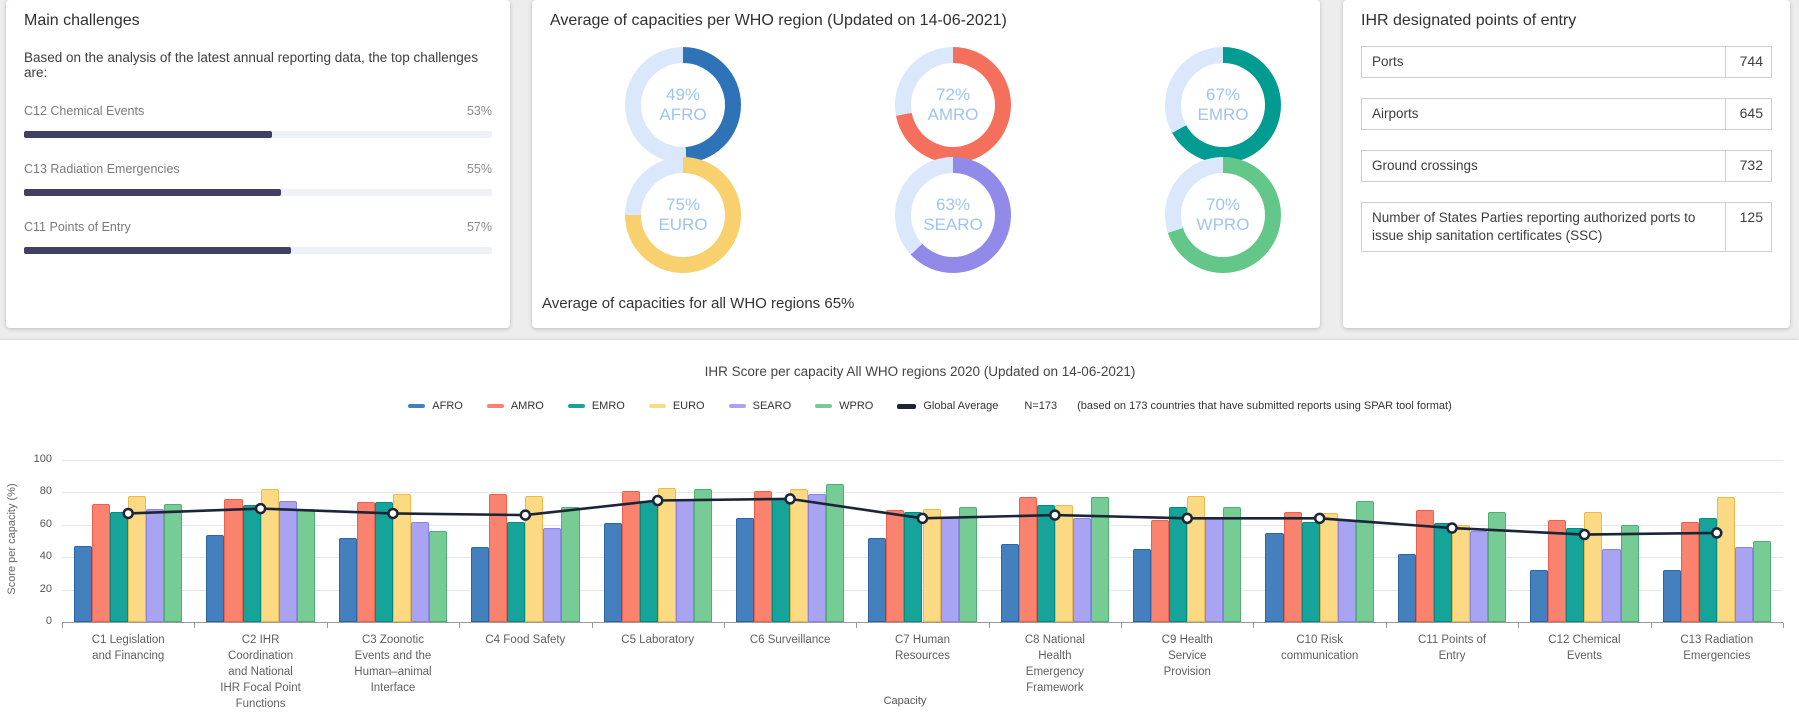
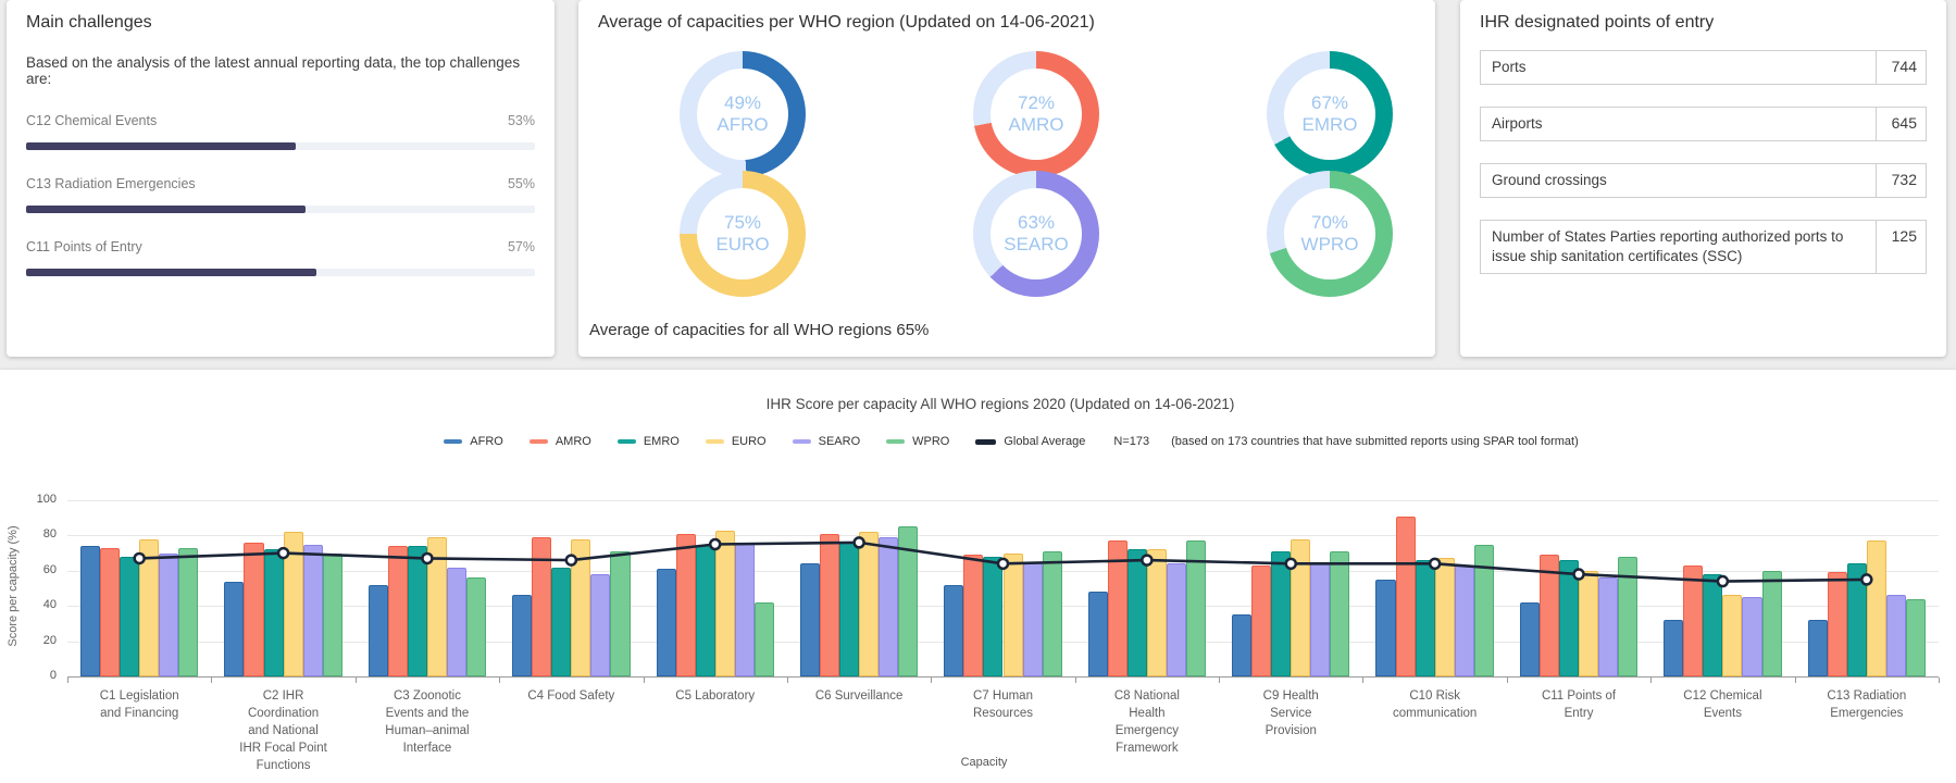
AFRO/C1 Legislation and Financing: 47 -> 74
WPRO/C5 Laboratory: 82 -> 42
AFRO/C9 Health Service Provision: 45 -> 35
AMRO/C10 Risk communication: 68 -> 91
EMRO/C10 Risk communication: 62 -> 66
EMRO/C11 Points of Entry: 61 -> 66
EURO/C12 Chemical Events: 68 -> 46
AMRO/C13 Radiation Emergencies: 62 -> 59
WPRO/C13 Radiation Emergencies: 50 -> 44
